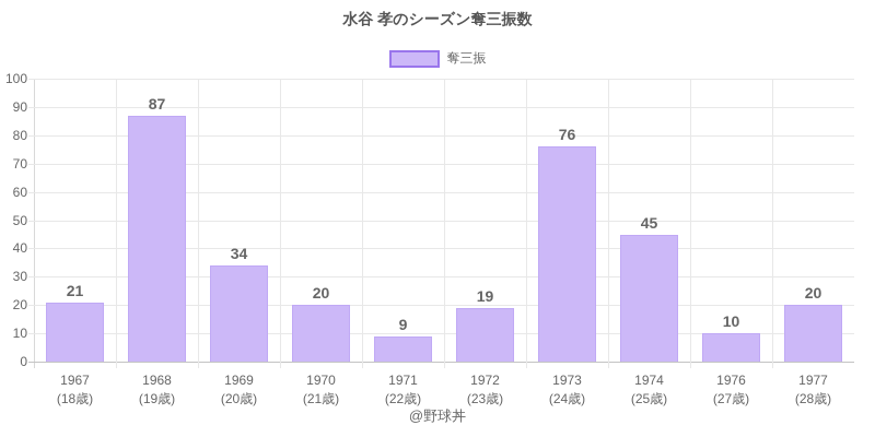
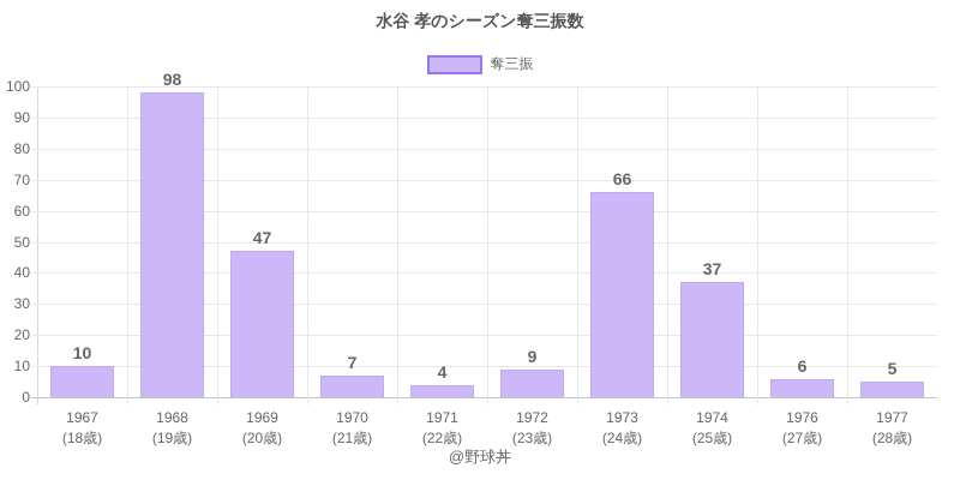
1967: 21 -> 10
1968: 87 -> 98
1969: 34 -> 47
1970: 20 -> 7
1971: 9 -> 4
1972: 19 -> 9
1973: 76 -> 66
1974: 45 -> 37
1976: 10 -> 6
1977: 20 -> 5
